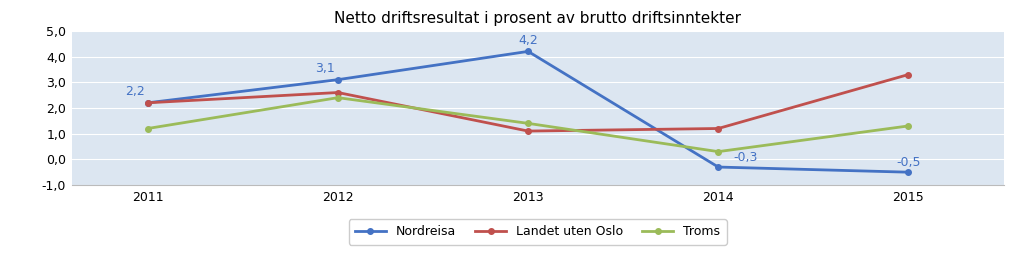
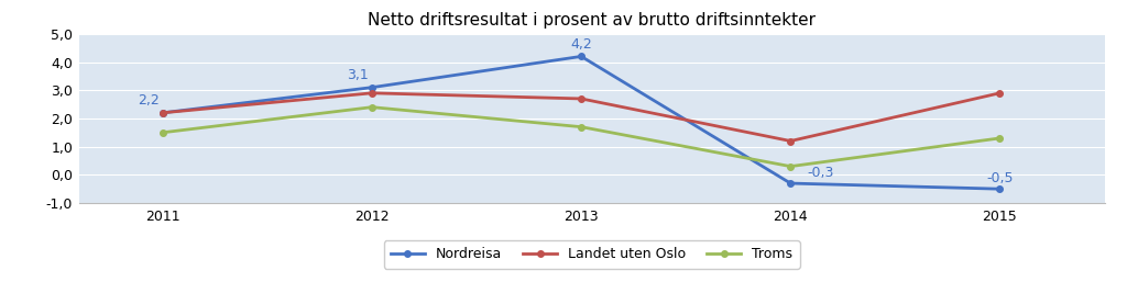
Troms/2011: 1,2 -> 1,5
Landet uten Oslo/2012: 2,6 -> 2,9
Landet uten Oslo/2013: 1,1 -> 2,7
Troms/2013: 1,4 -> 1,7
Landet uten Oslo/2015: 3,3 -> 2,9
